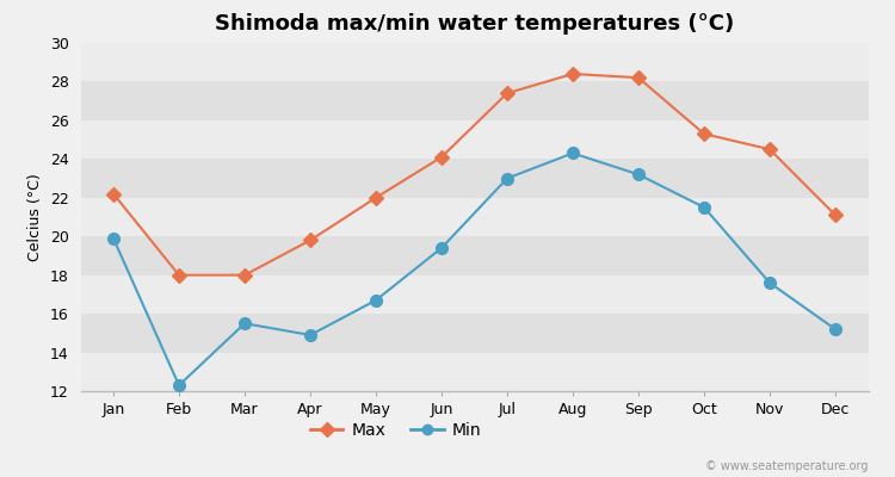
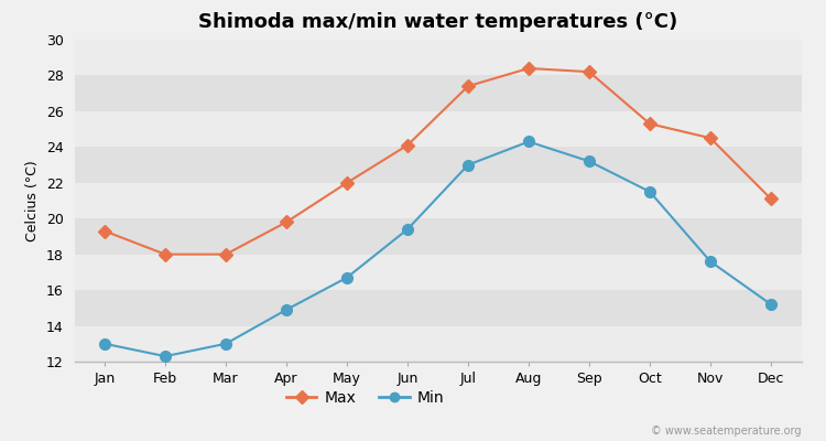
Max/Jan: 22.2 -> 19.3
Min/Jan: 19.9 -> 13.0
Min/Mar: 15.5 -> 13.0
